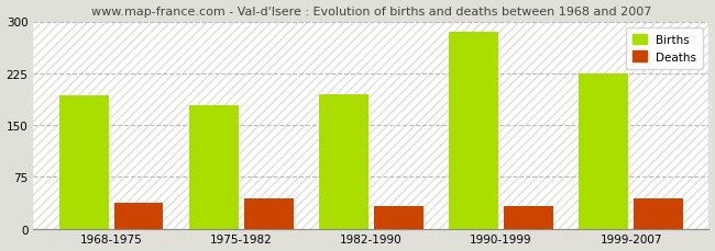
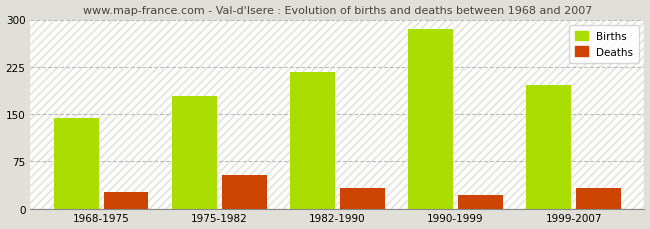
Births/1968-1975: 193 -> 144
Deaths/1968-1975: 38 -> 26
Deaths/1975-1982: 43 -> 54
Births/1982-1990: 195 -> 216
Deaths/1990-1999: 33 -> 22
Births/1999-2007: 224 -> 196
Deaths/1999-2007: 43 -> 32
